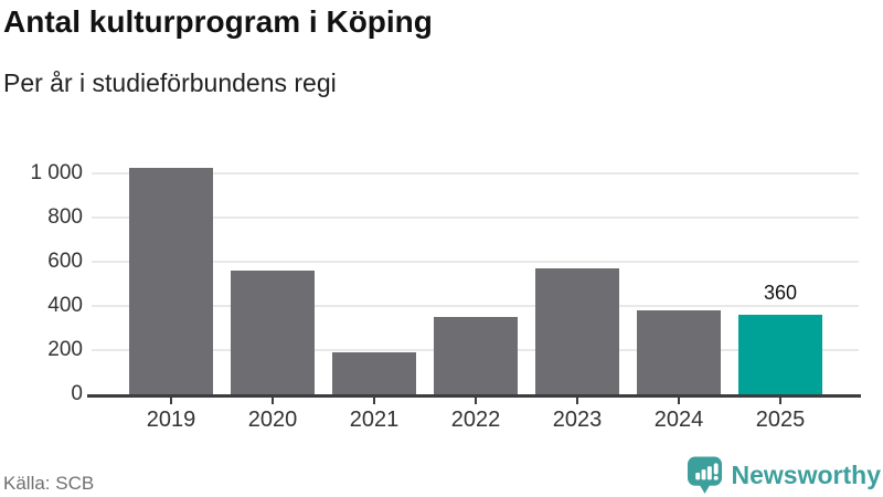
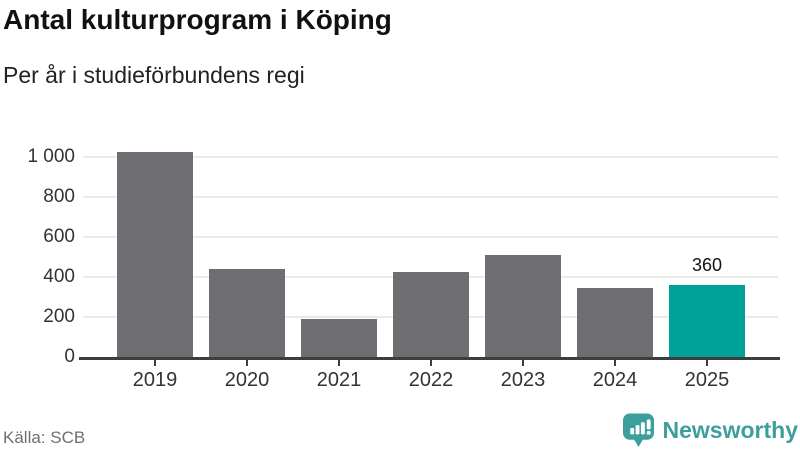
2020: 560 -> 440
2022: 350 -> 420
2023: 570 -> 510
2024: 380 -> 340
